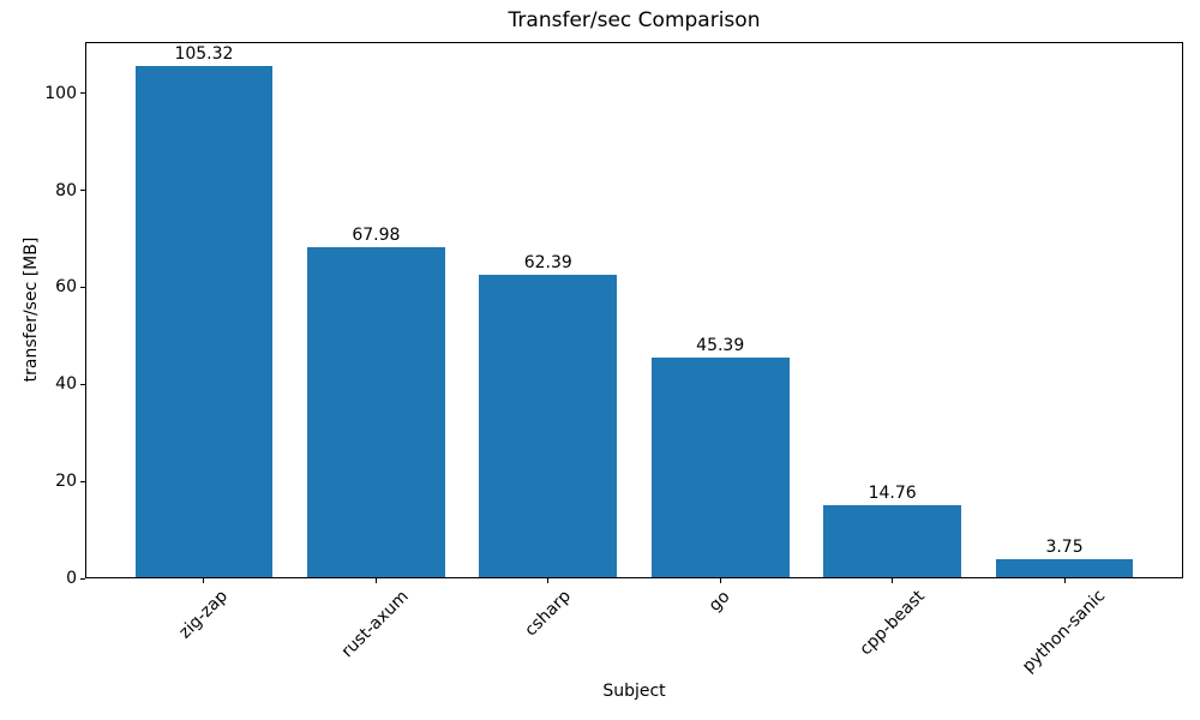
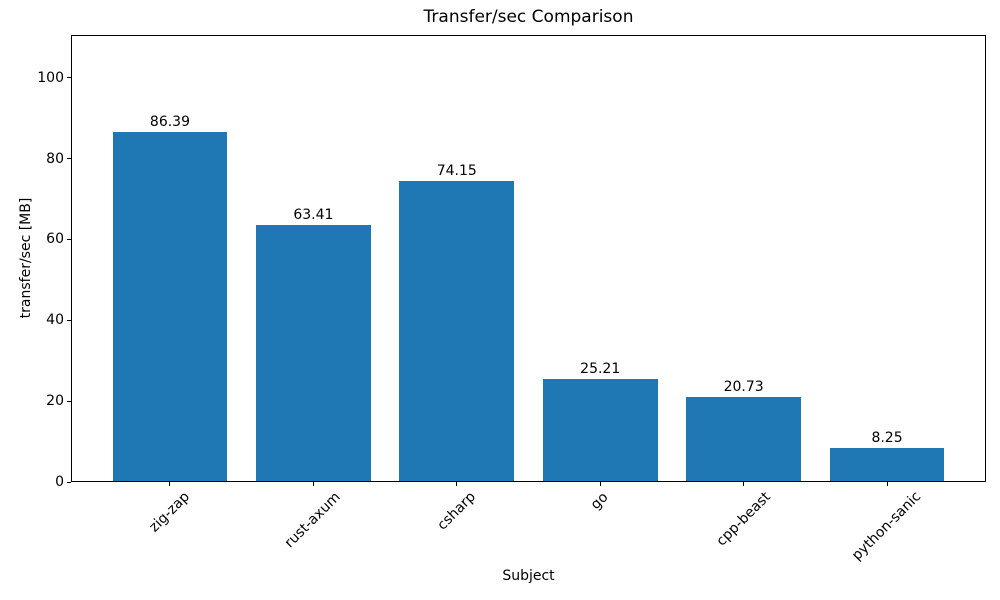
zig-zap: 105.32 -> 86.39
rust-axum: 67.98 -> 63.41
csharp: 62.39 -> 74.15
go: 45.39 -> 25.21
cpp-beast: 14.76 -> 20.73
python-sanic: 3.75 -> 8.25
